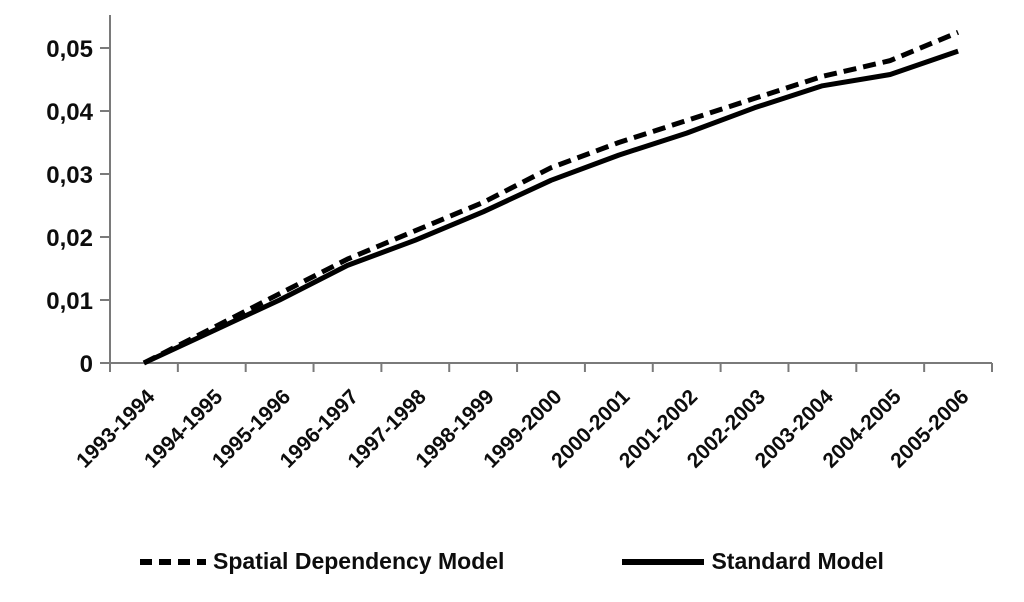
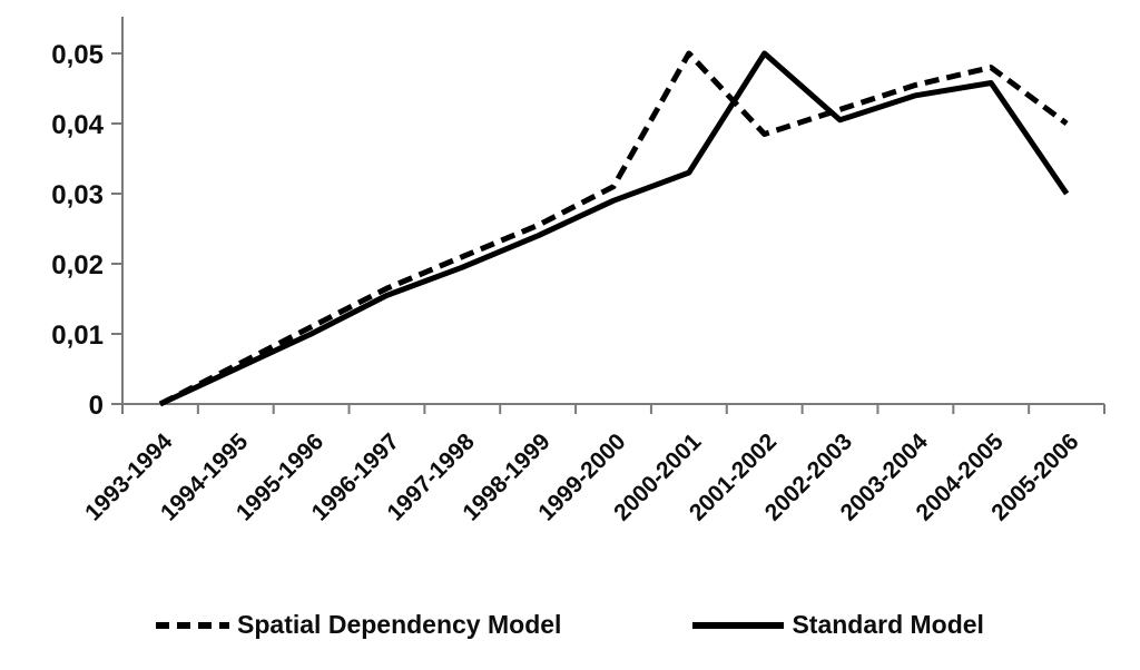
Spatial Dependency Model/2000-2001: 0,04 -> 0,05
Standard Model/2001-2002: 0,04 -> 0,05
Spatial Dependency Model/2005-2006: 0,05 -> 0,04
Standard Model/2005-2006: 0,05 -> 0,03
